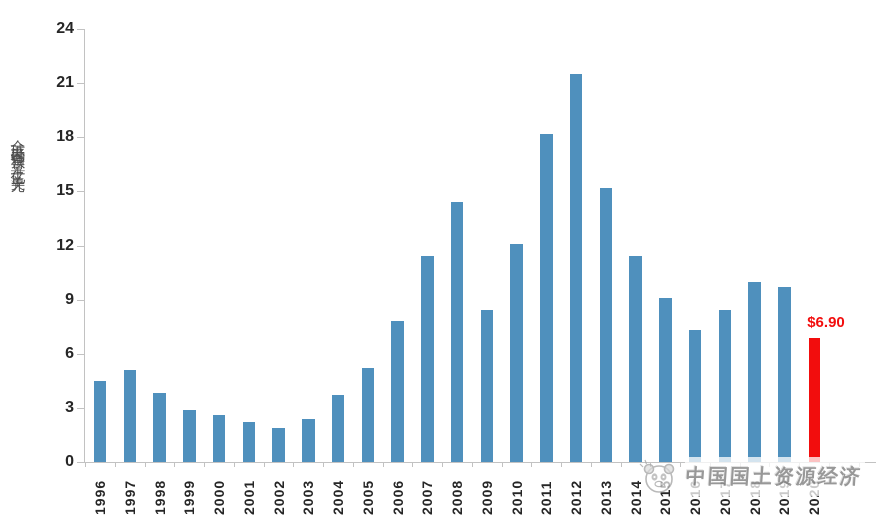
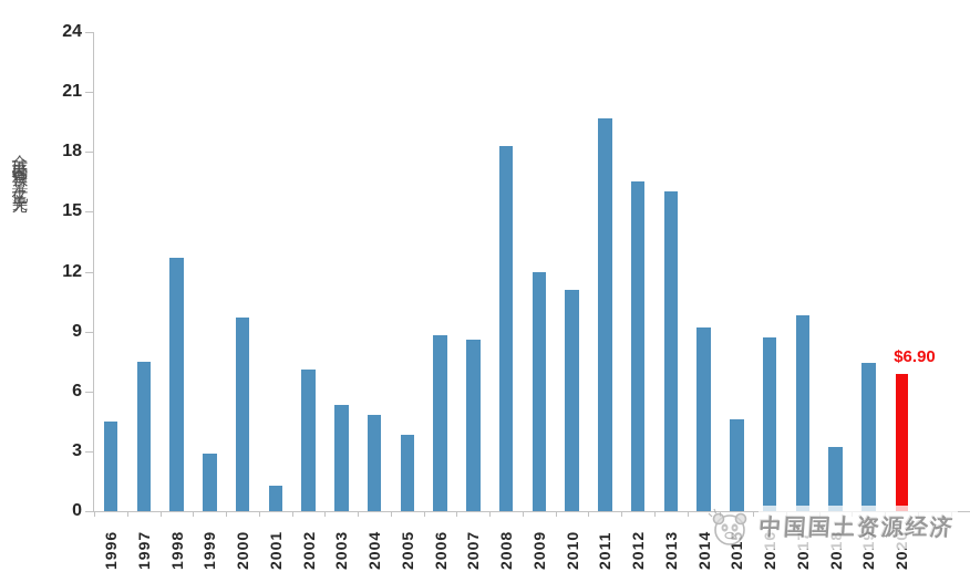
1997: 5.1 -> 7.5
1998: 3.8 -> 12.7
2000: 2.6 -> 9.7
2001: 2.2 -> 1.3
2002: 1.9 -> 7.1
2003: 2.4 -> 5.3
2004: 3.7 -> 4.8
2005: 5.2 -> 3.8
2006: 7.8 -> 8.8
2007: 11.4 -> 8.6
2008: 14.4 -> 18.3
2009: 8.4 -> 12.0
2010: 12.1 -> 11.1
2011: 18.2 -> 19.7
2012: 21.5 -> 16.5
2013: 15.2 -> 16.0
2014: 11.4 -> 9.2
2015: 9.1 -> 4.6
2016: 7.3 -> 8.7
2017: 8.4 -> 9.8
2018: 10.0 -> 3.2
2019: 9.7 -> 7.4
